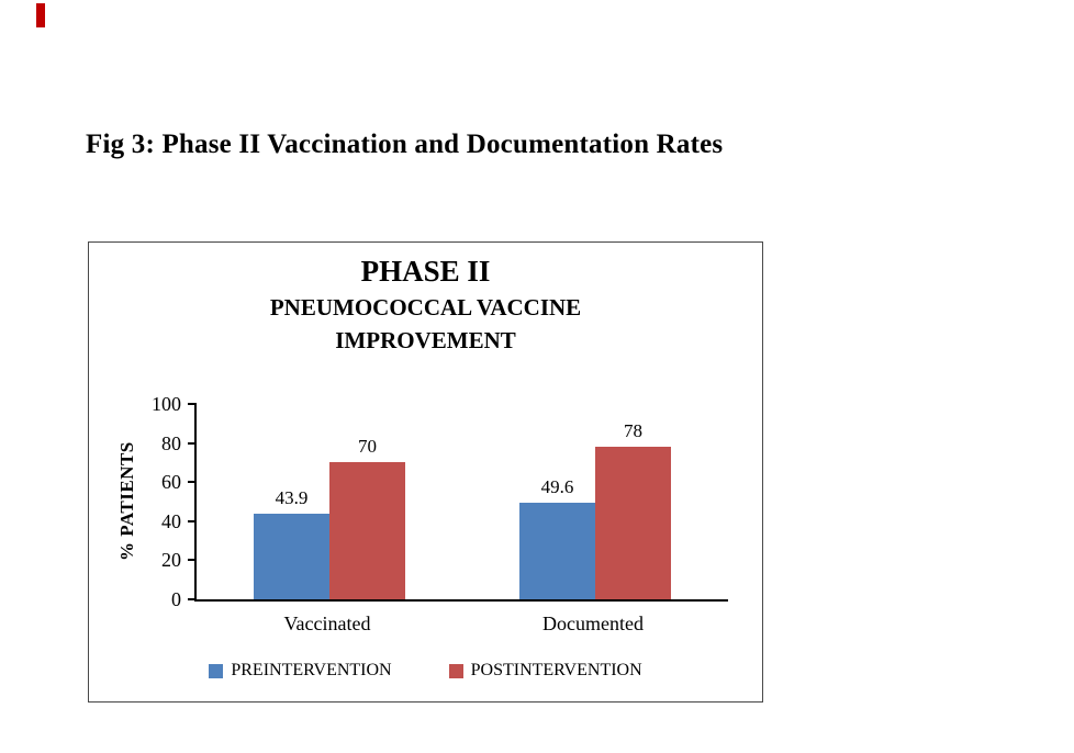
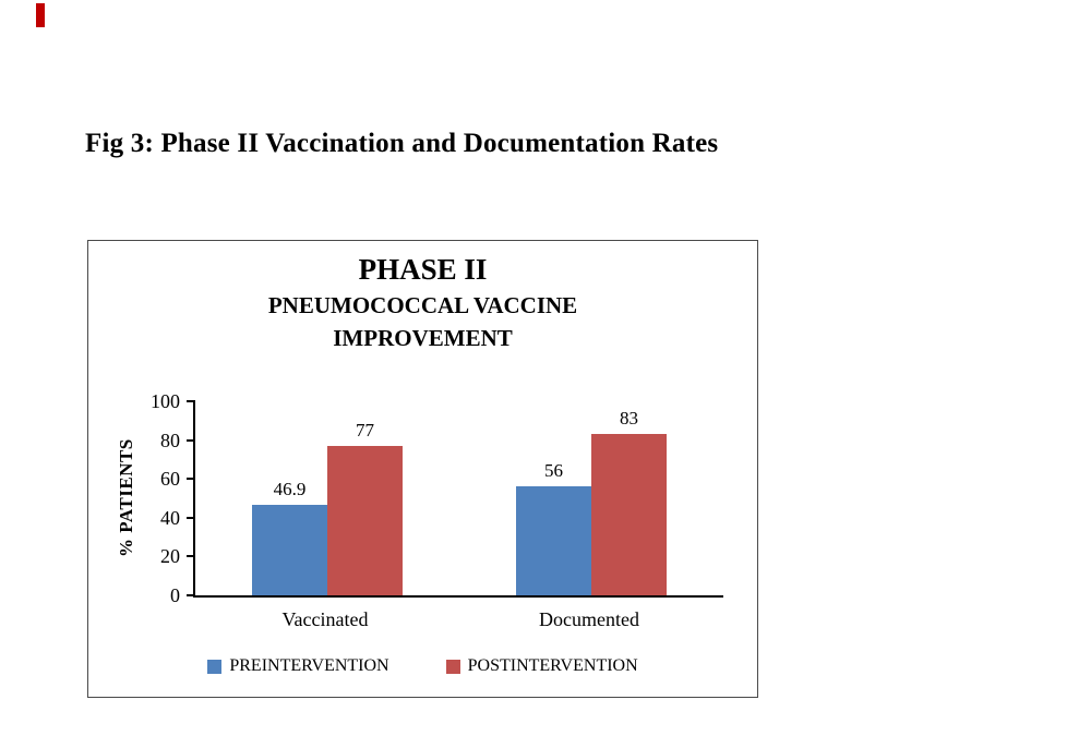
PREINTERVENTION/Vaccinated: 43.9 -> 46.9
POSTINTERVENTION/Vaccinated: 70 -> 77
PREINTERVENTION/Documented: 49.6 -> 56
POSTINTERVENTION/Documented: 78 -> 83
